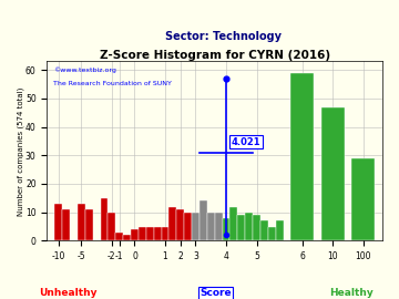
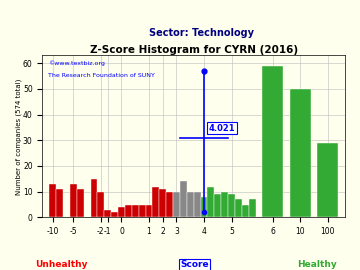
10: 47 -> 50
